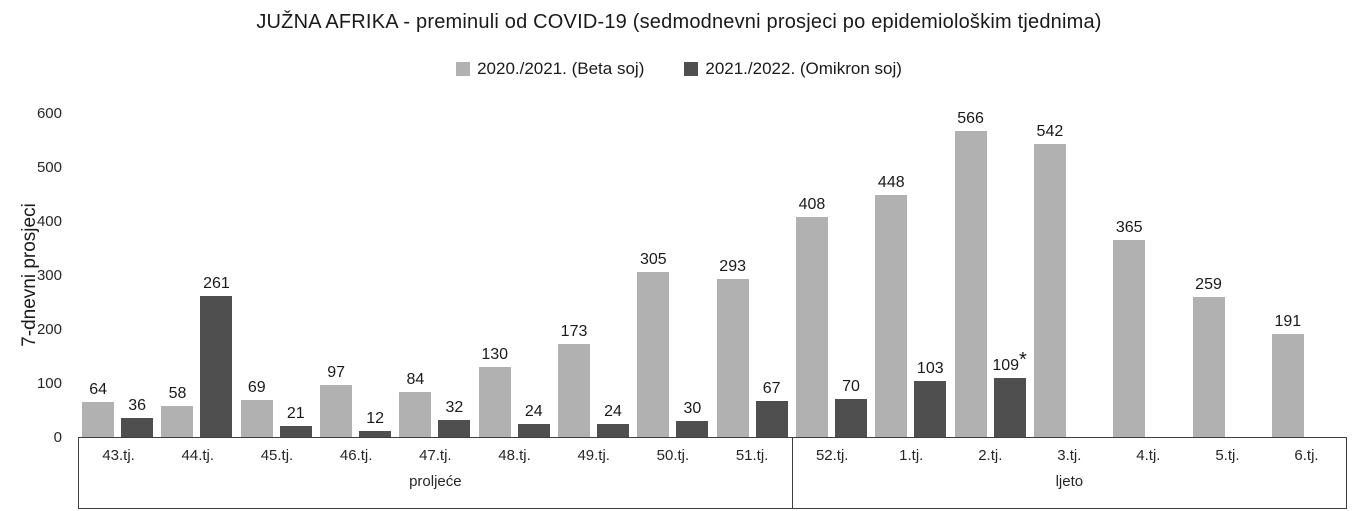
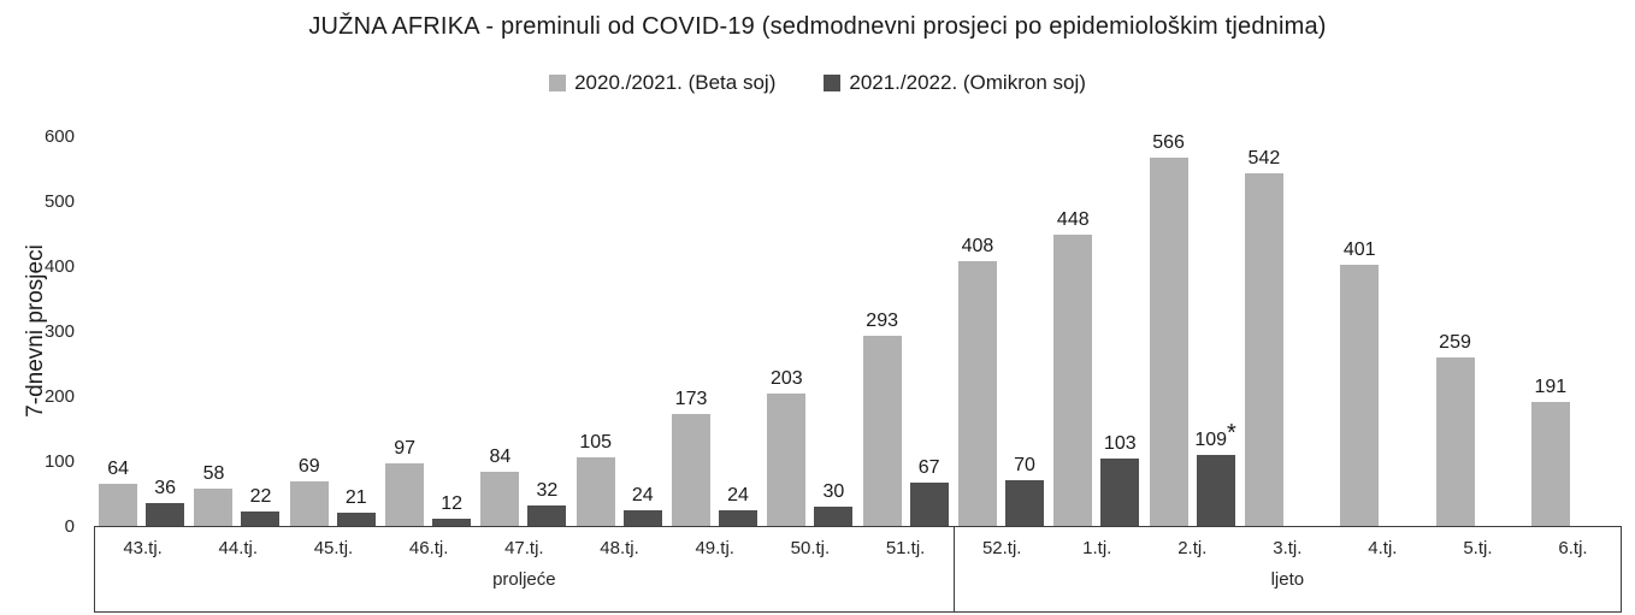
2021./2022. (Omikron soj)/44.tj.: 261 -> 22
2020./2021. (Beta soj)/48.tj.: 130 -> 105
2020./2021. (Beta soj)/50.tj.: 305 -> 203
2020./2021. (Beta soj)/4.tj.: 365 -> 401
